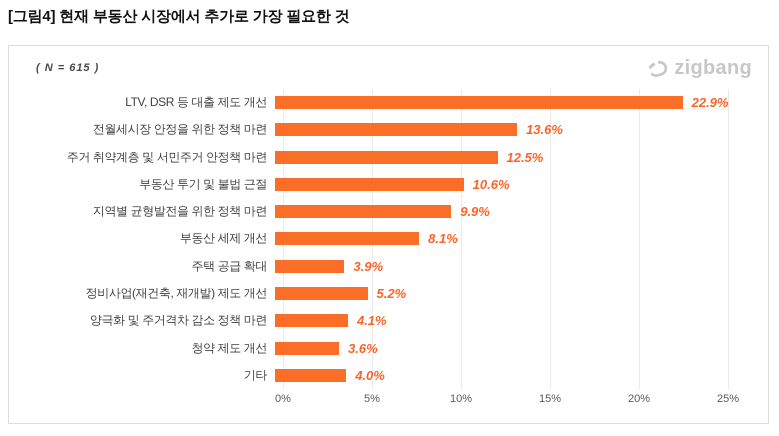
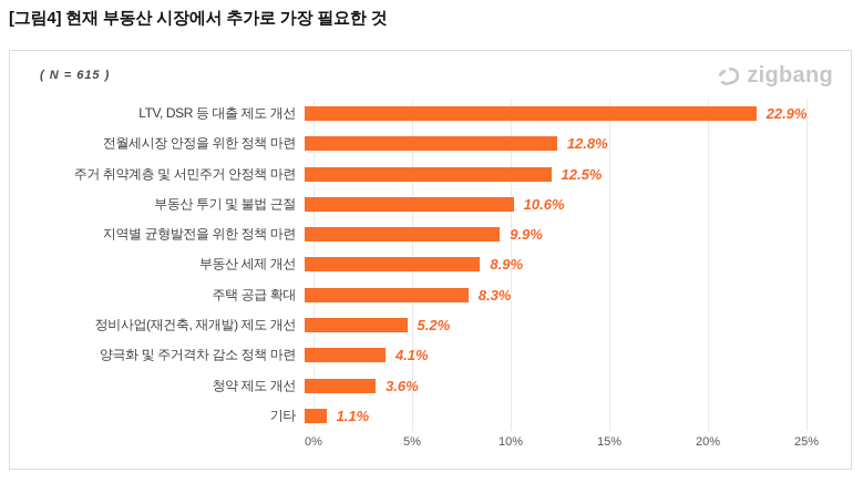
전월세시장 안정을 위한 정책 마련: 13.6% -> 12.8%
부동산 세제 개선: 8.1% -> 8.9%
주택 공급 확대: 3.9% -> 8.3%
기타: 4.0% -> 1.1%
